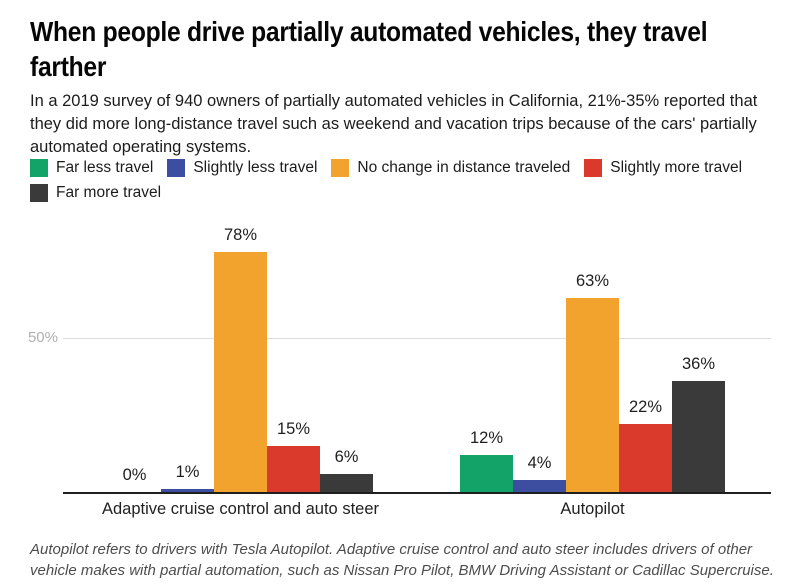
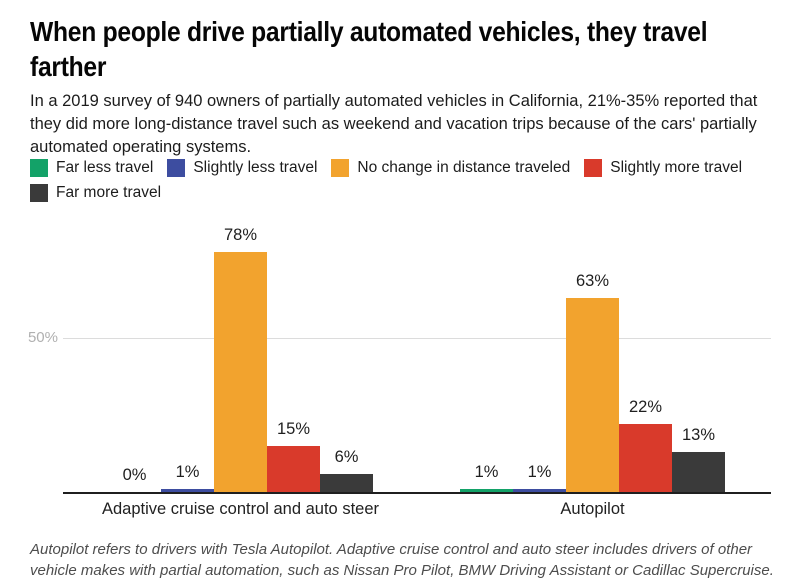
Far less travel/Autopilot: 12% -> 1%
Slightly less travel/Autopilot: 4% -> 1%
Far more travel/Autopilot: 36% -> 13%
